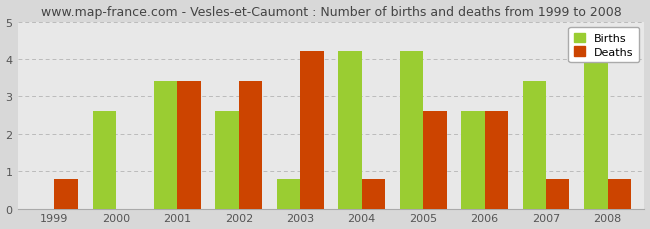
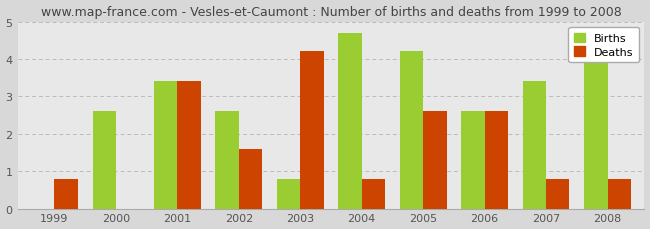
Deaths/2002: 3.4 -> 1.6
Births/2004: 4.2 -> 4.7
